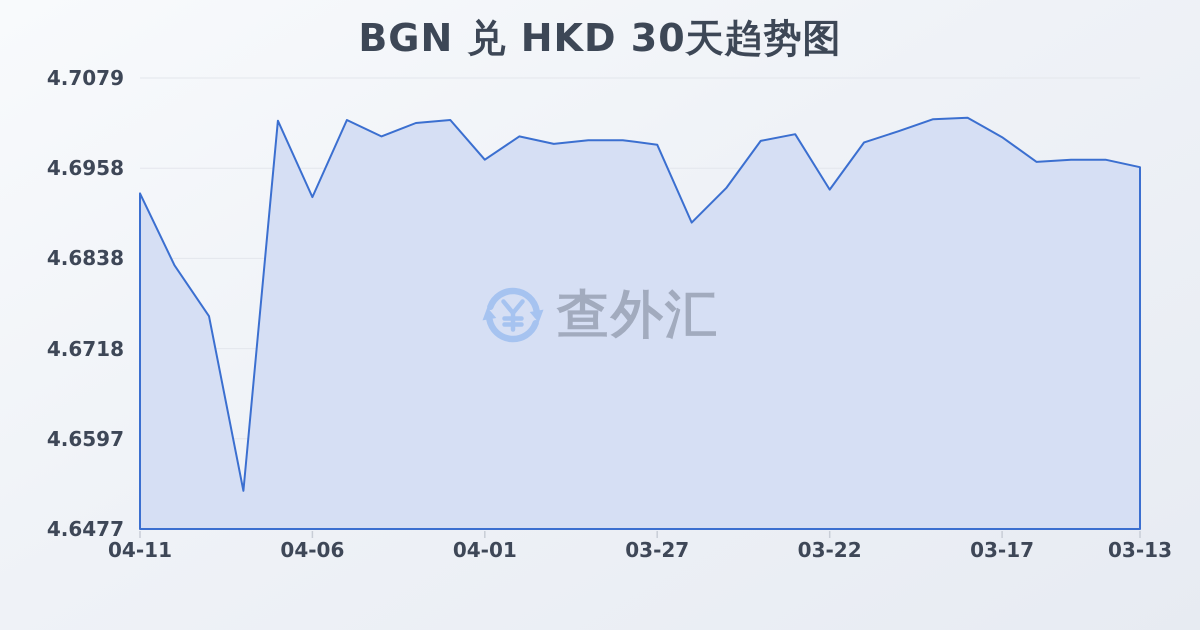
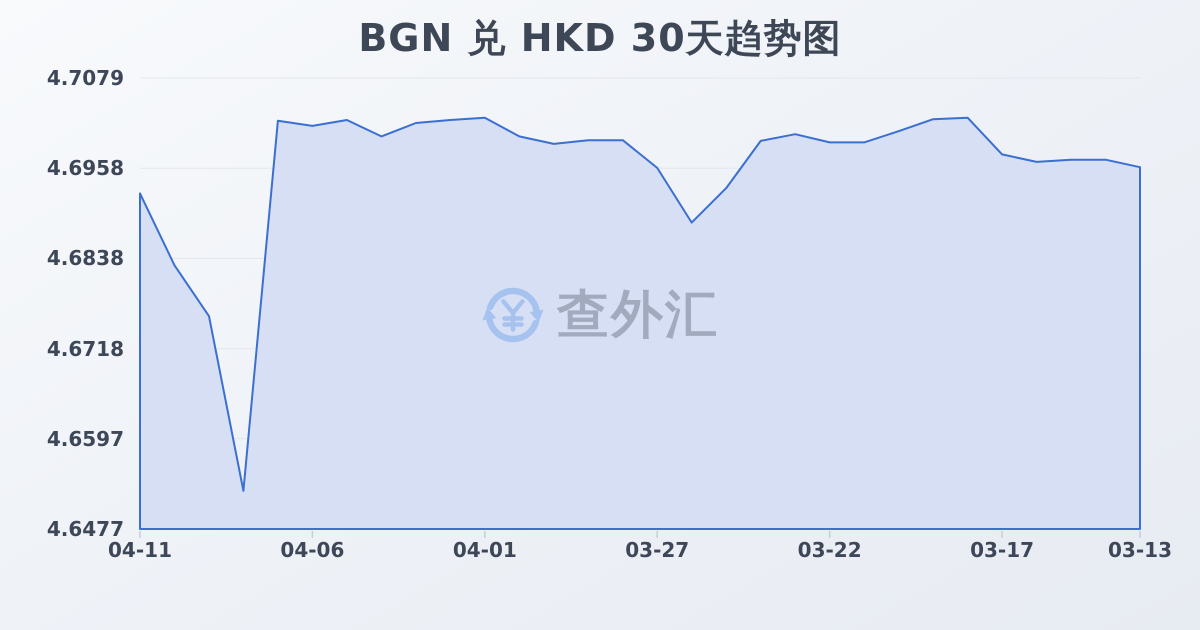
04-06: 4.692 -> 4.702
04-01: 4.697 -> 4.703
03-27: 4.699 -> 4.696
03-22: 4.693 -> 4.699
03-17: 4.700 -> 4.698
